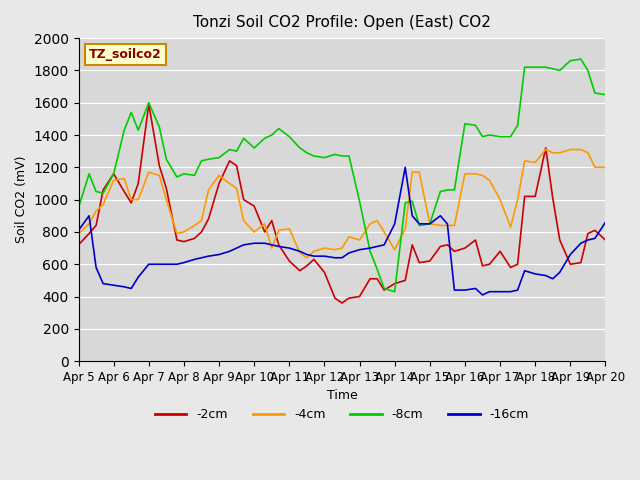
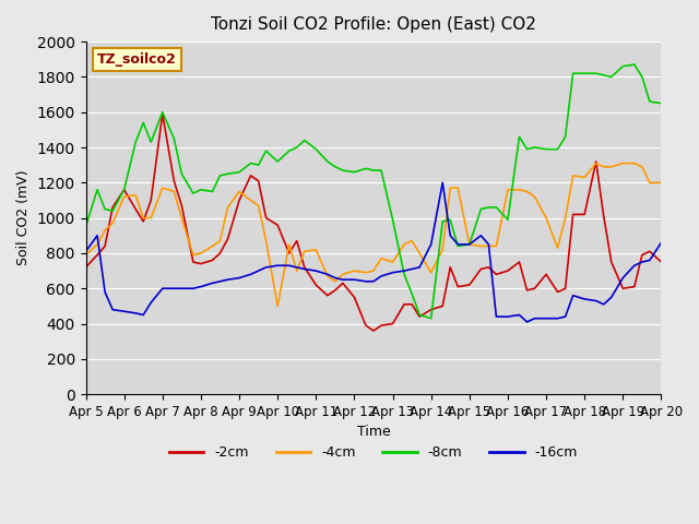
-4cm/Apr 10: 800 -> 500
-8cm/Apr 16: 1470 -> 990
